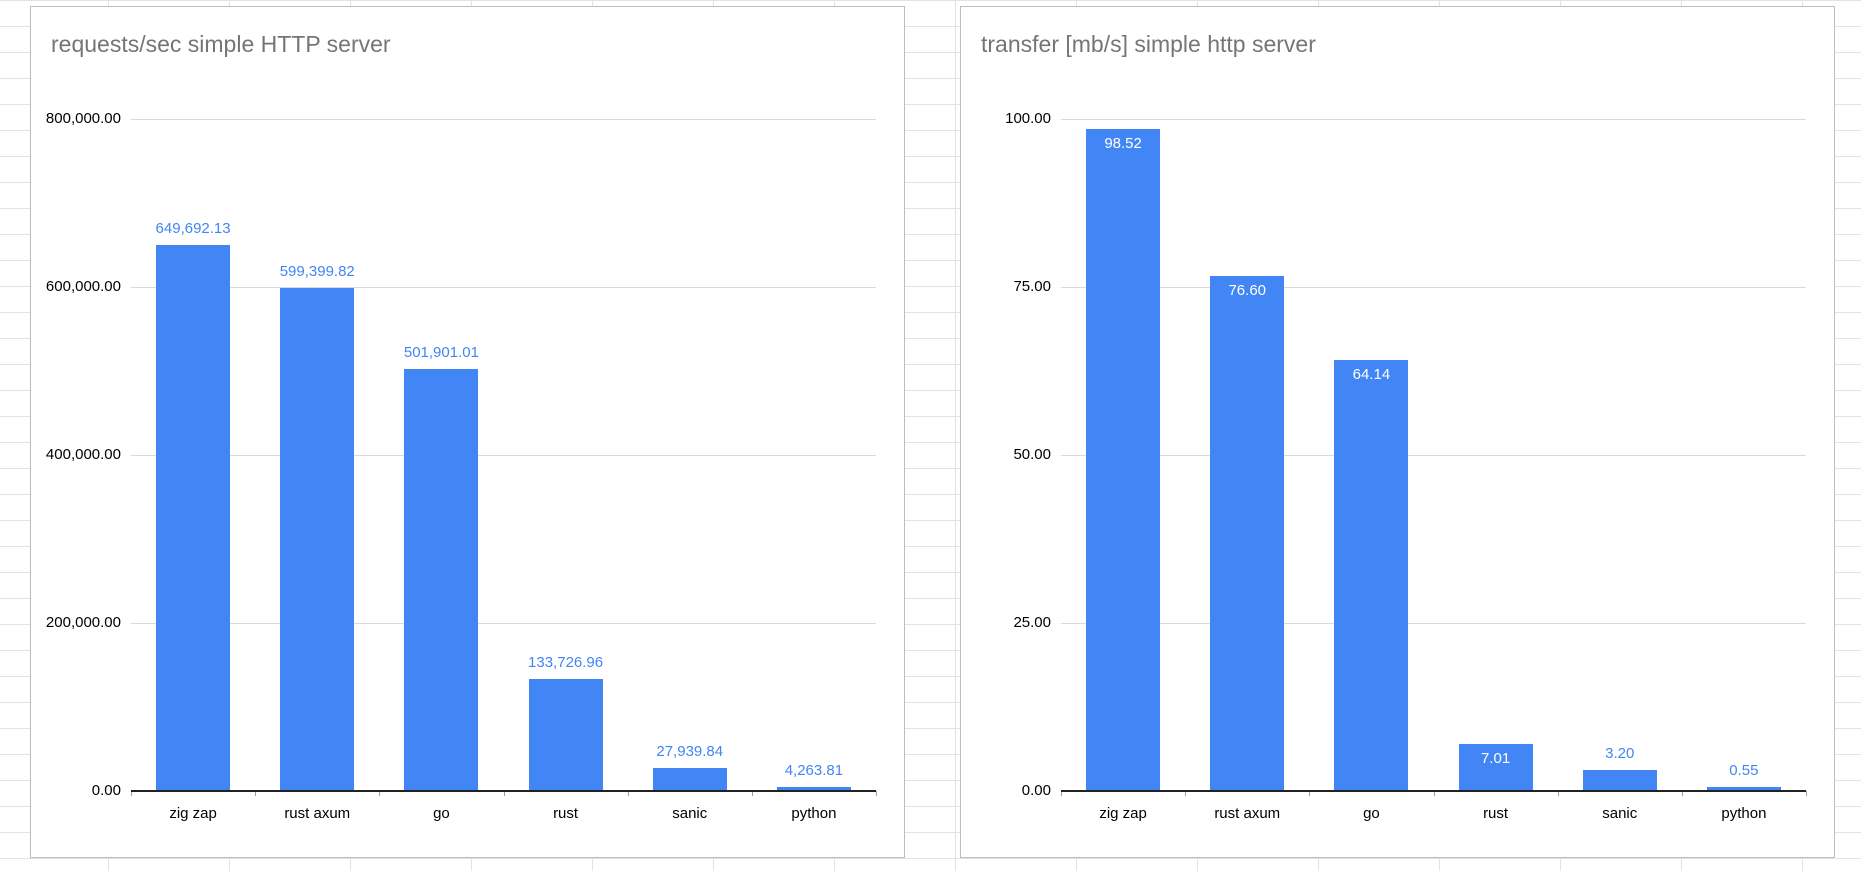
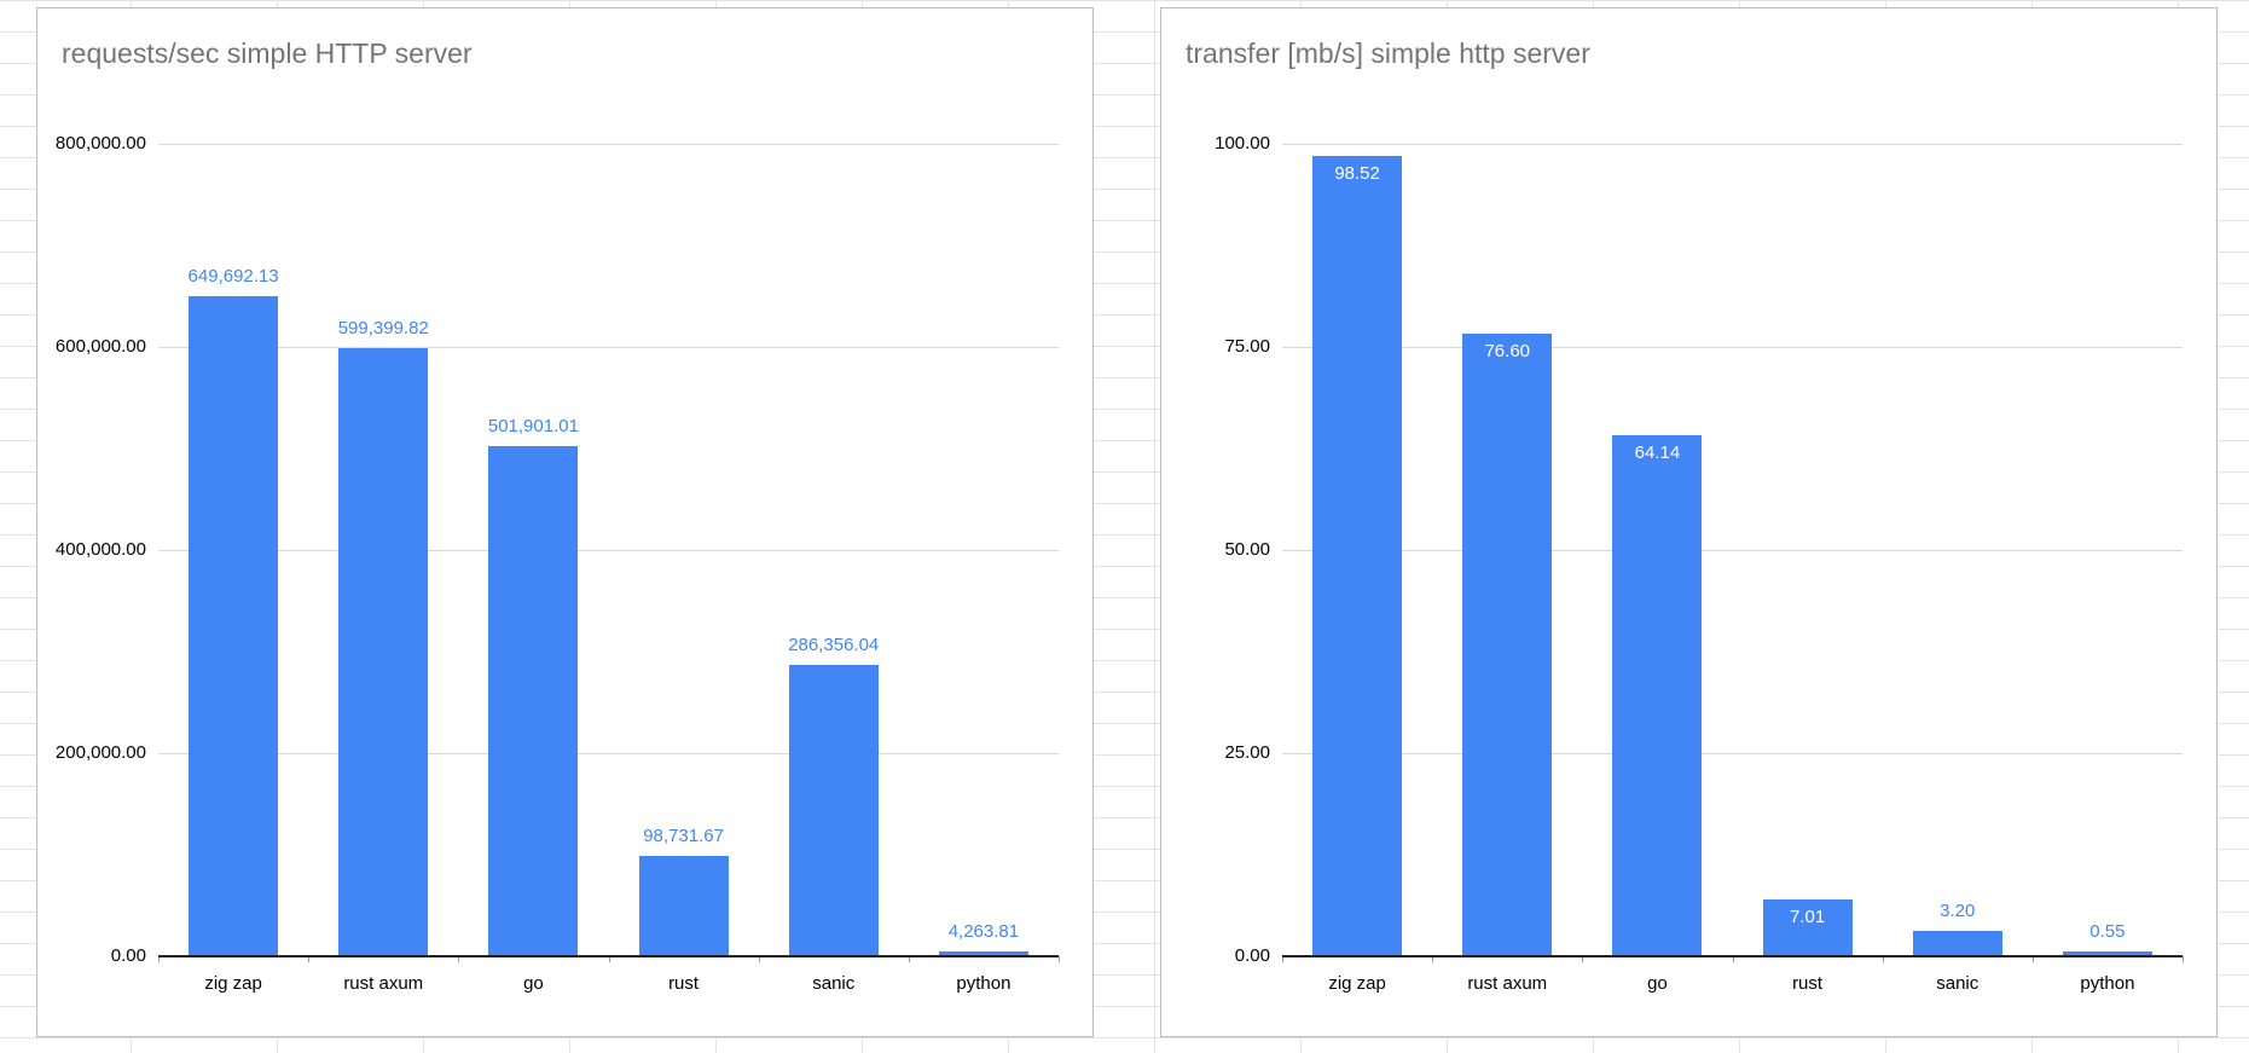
requests/sec simple HTTP server/rust: 133,726.96 -> 98,731.67
requests/sec simple HTTP server/sanic: 27,939.84 -> 286,356.04
